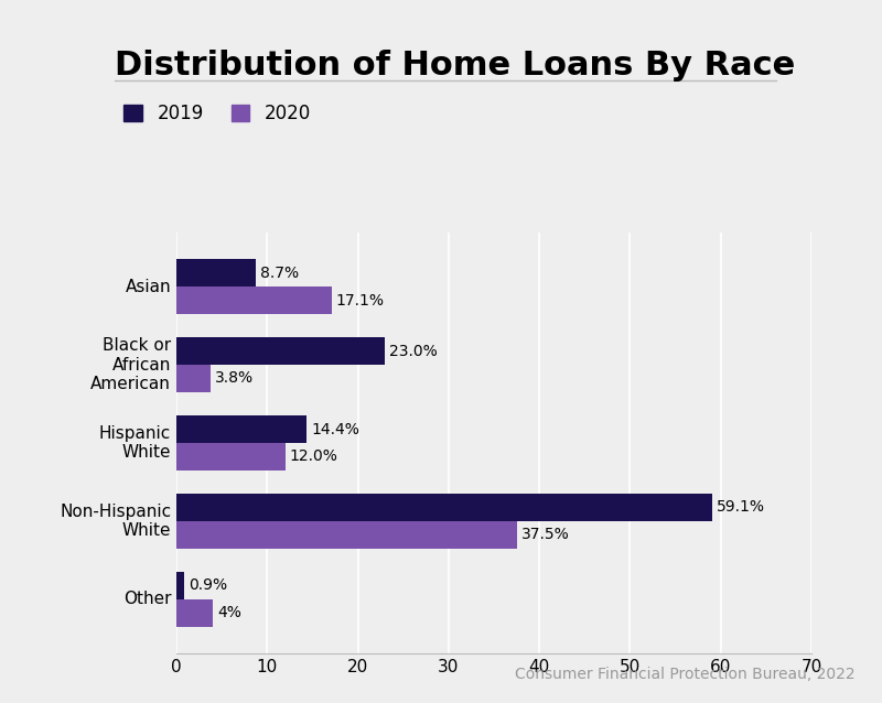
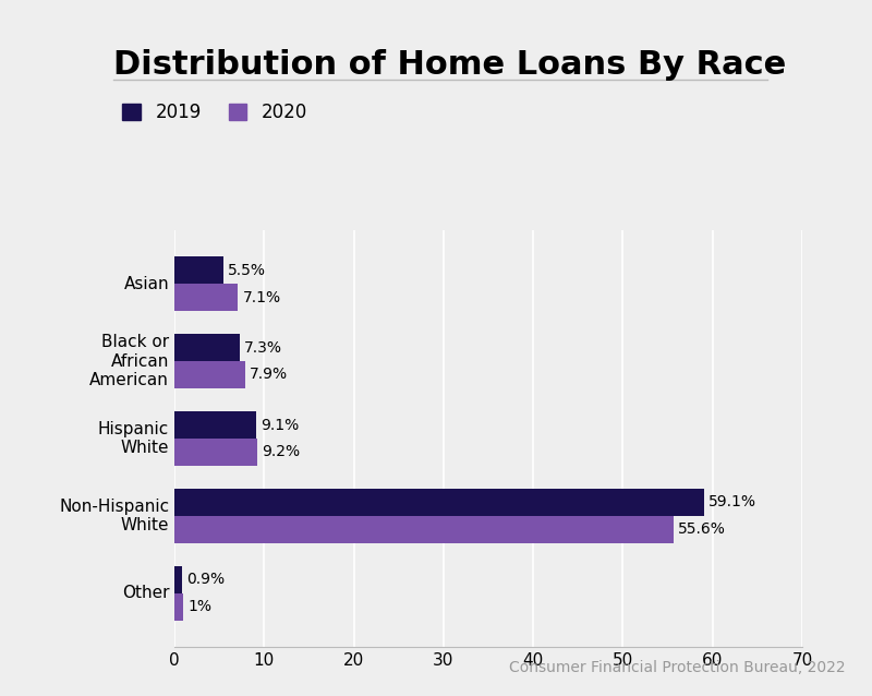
2019/Asian: 8.7% -> 5.5%
2020/Asian: 17.1% -> 7.1%
2019/Black or African American: 23.0% -> 7.3%
2020/Black or African American: 3.8% -> 7.9%
2019/Hispanic White: 14.4% -> 9.1%
2020/Hispanic White: 12.0% -> 9.2%
2020/Non-Hispanic White: 37.5% -> 55.6%
2020/Other: 4% -> 1%
